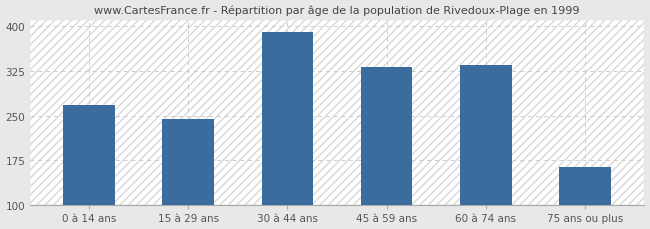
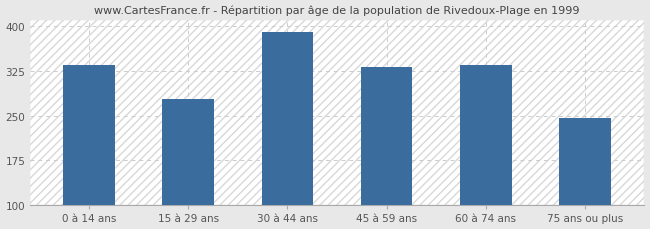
0 à 14 ans: 268 -> 334
15 à 29 ans: 245 -> 278
75 ans ou plus: 163 -> 246
